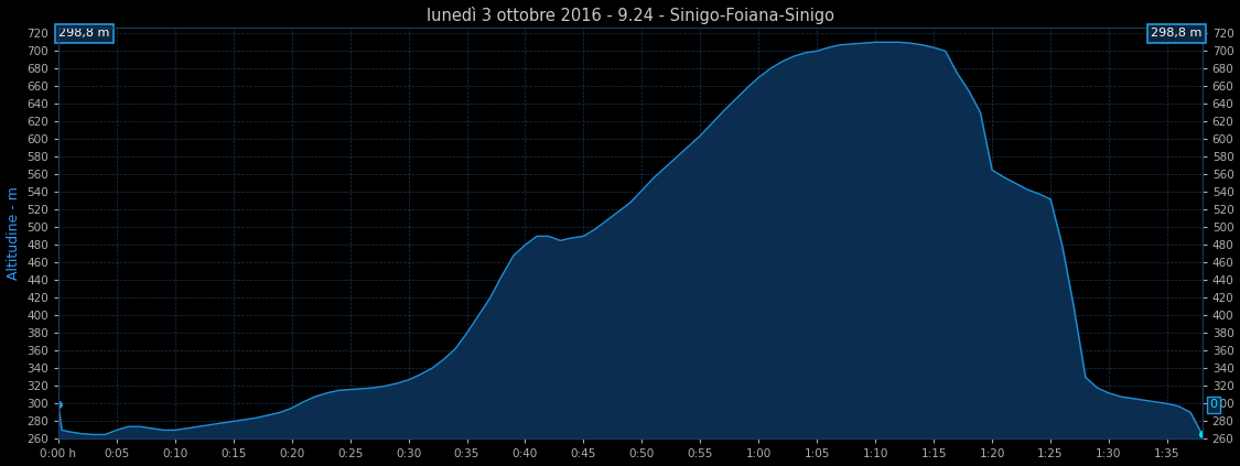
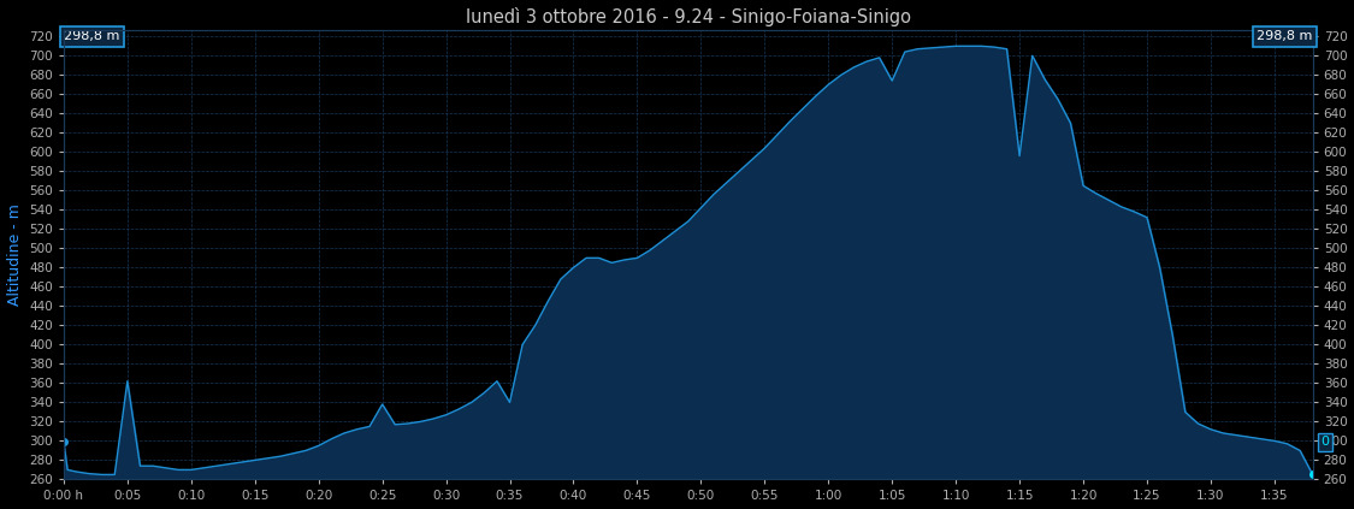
0:05: 270 -> 362
0:25: 316 -> 338
0:35: 380 -> 340
1:05: 700 -> 674
1:15: 704 -> 596
